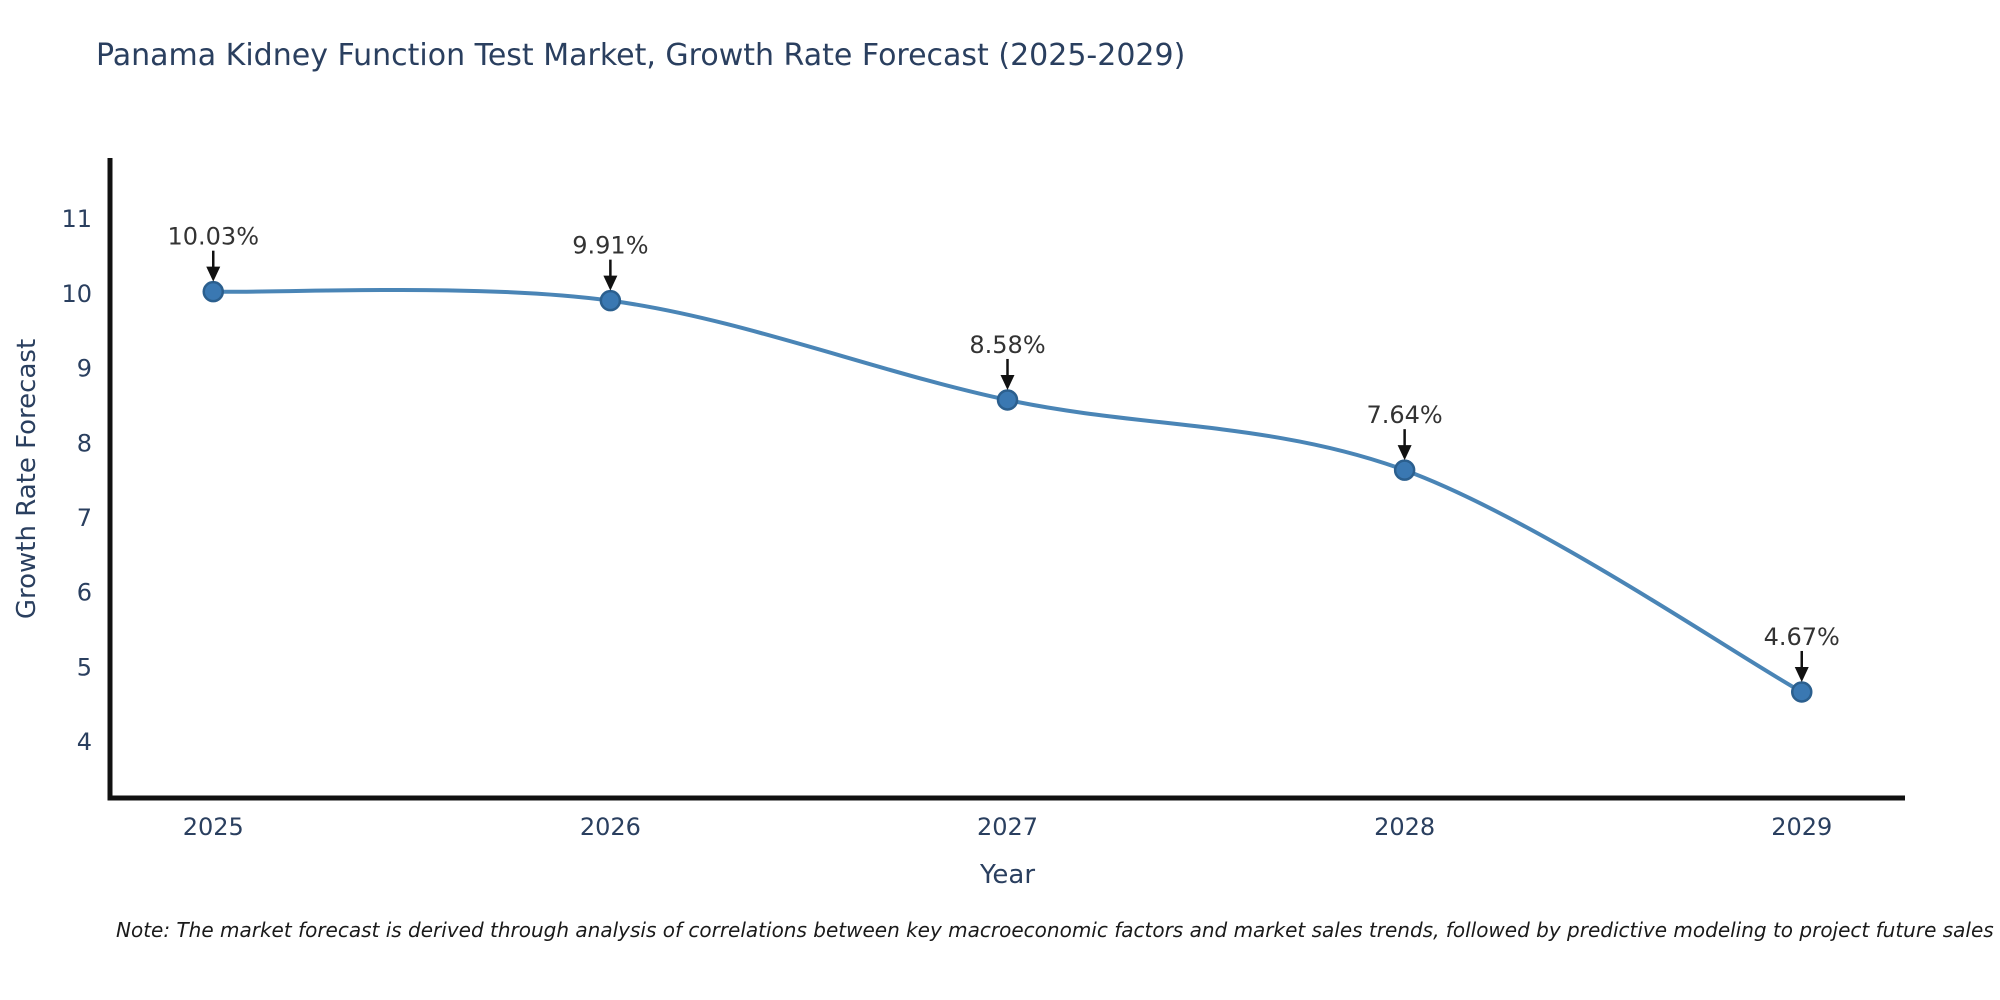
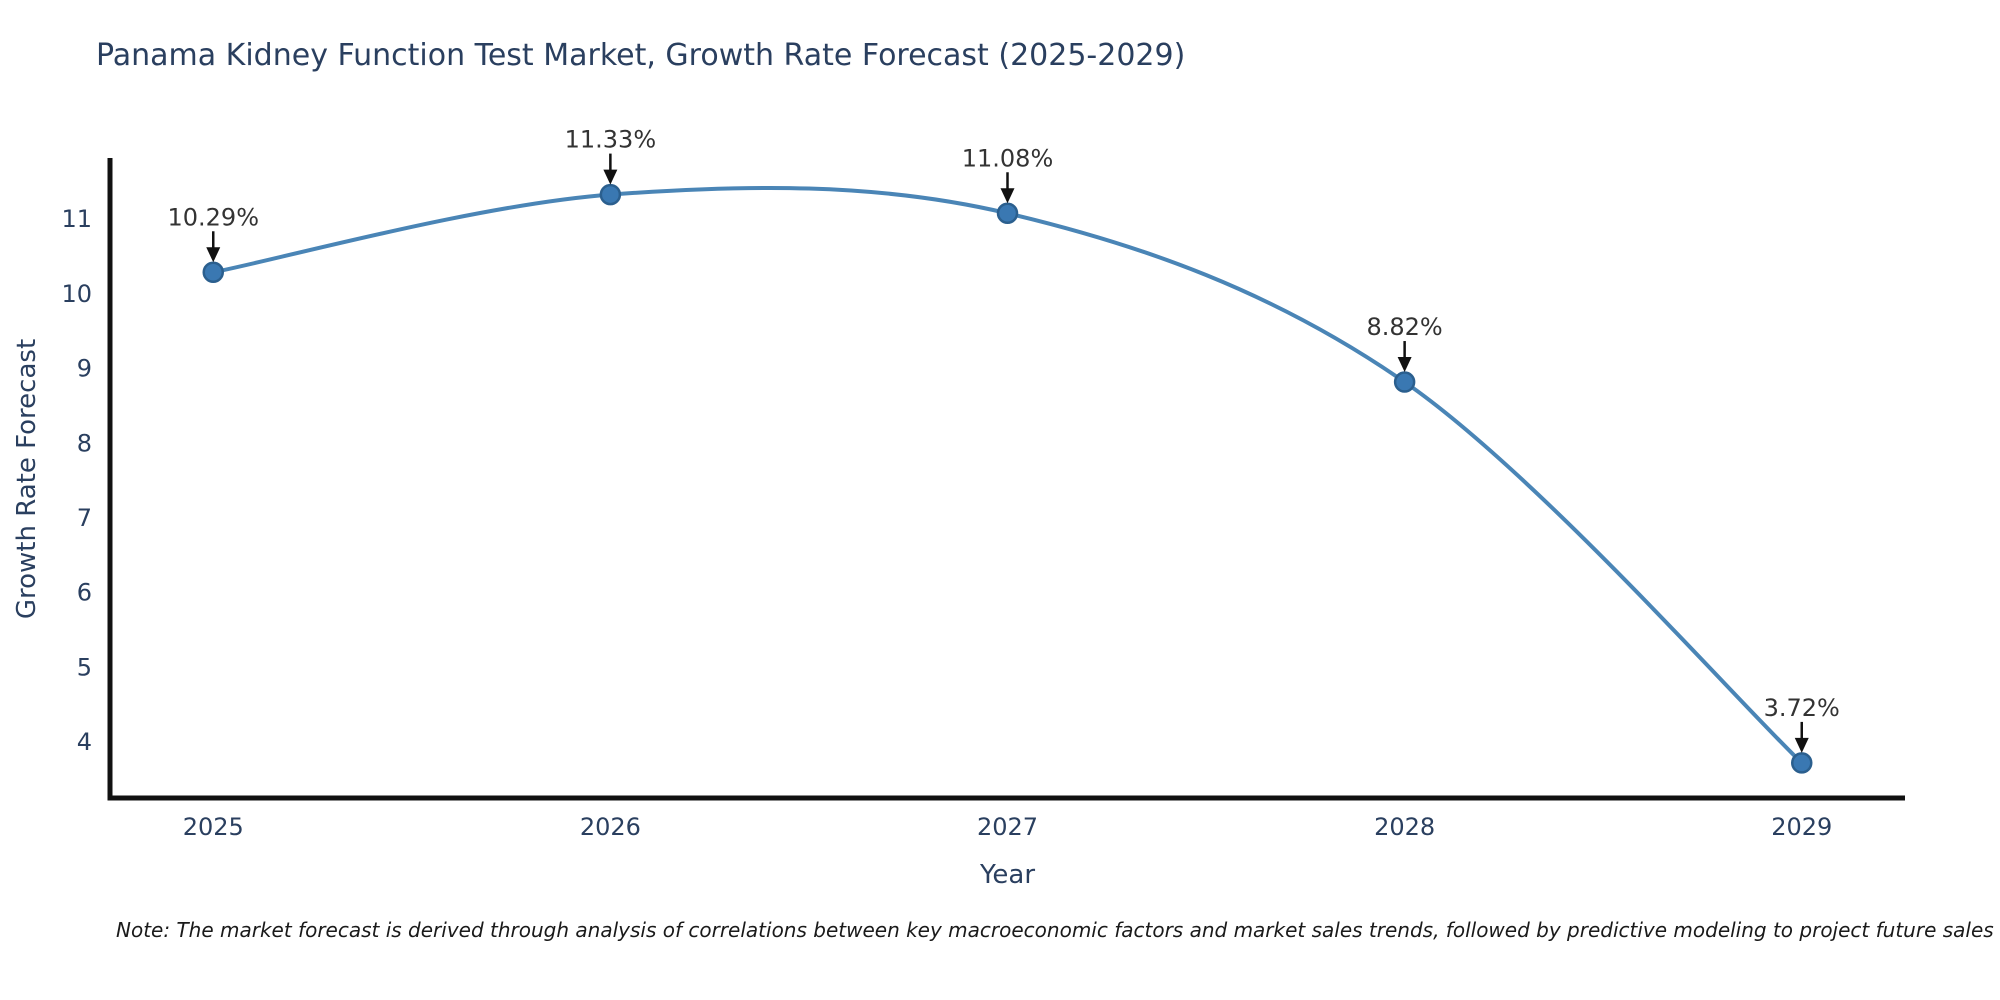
2025: 10.03% -> 10.29%
2026: 9.91% -> 11.33%
2027: 8.58% -> 11.08%
2028: 7.64% -> 8.82%
2029: 4.67% -> 3.72%
